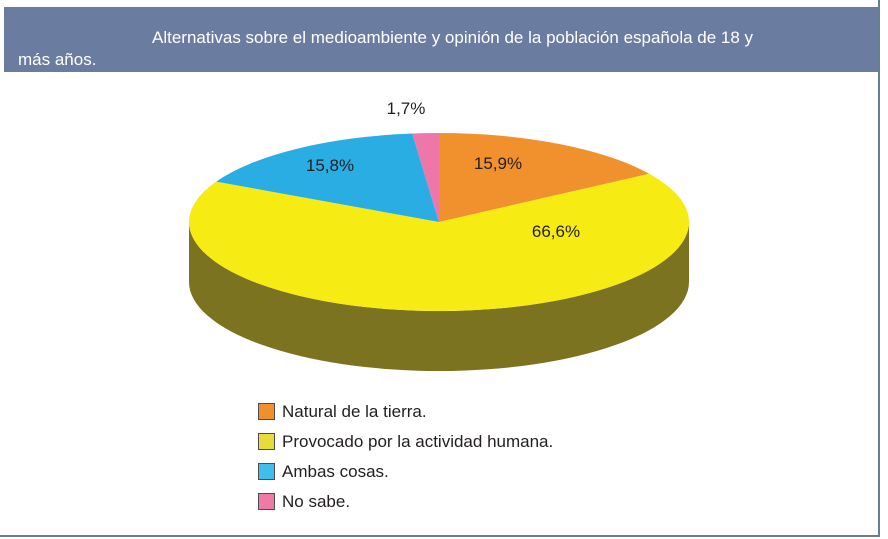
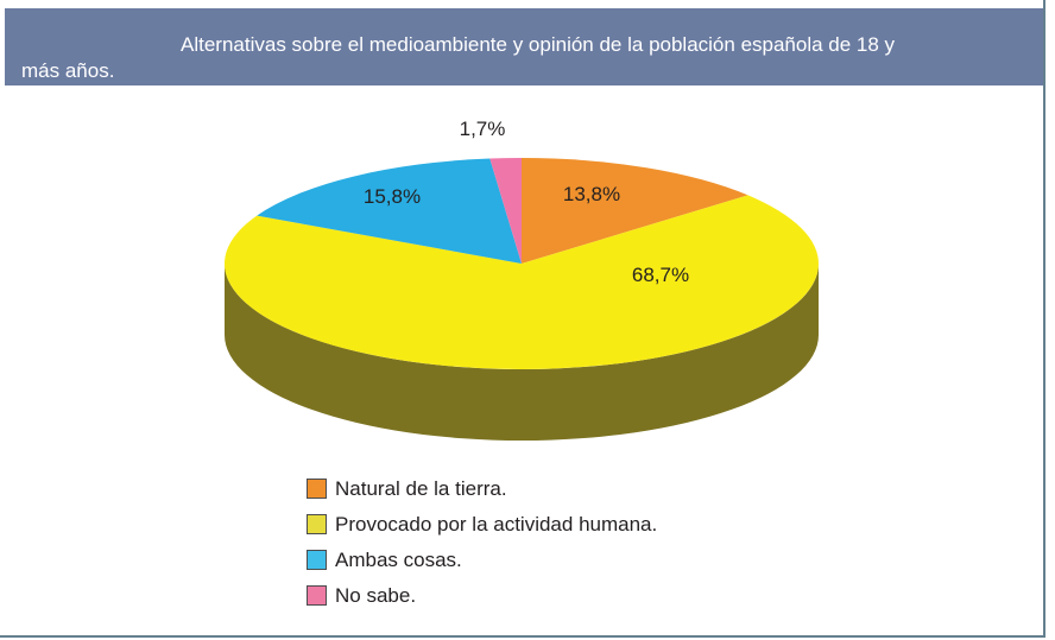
Natural de la tierra.: 15,9% -> 13,8%
Provocado por la actividad humana.: 66,6% -> 68,7%
